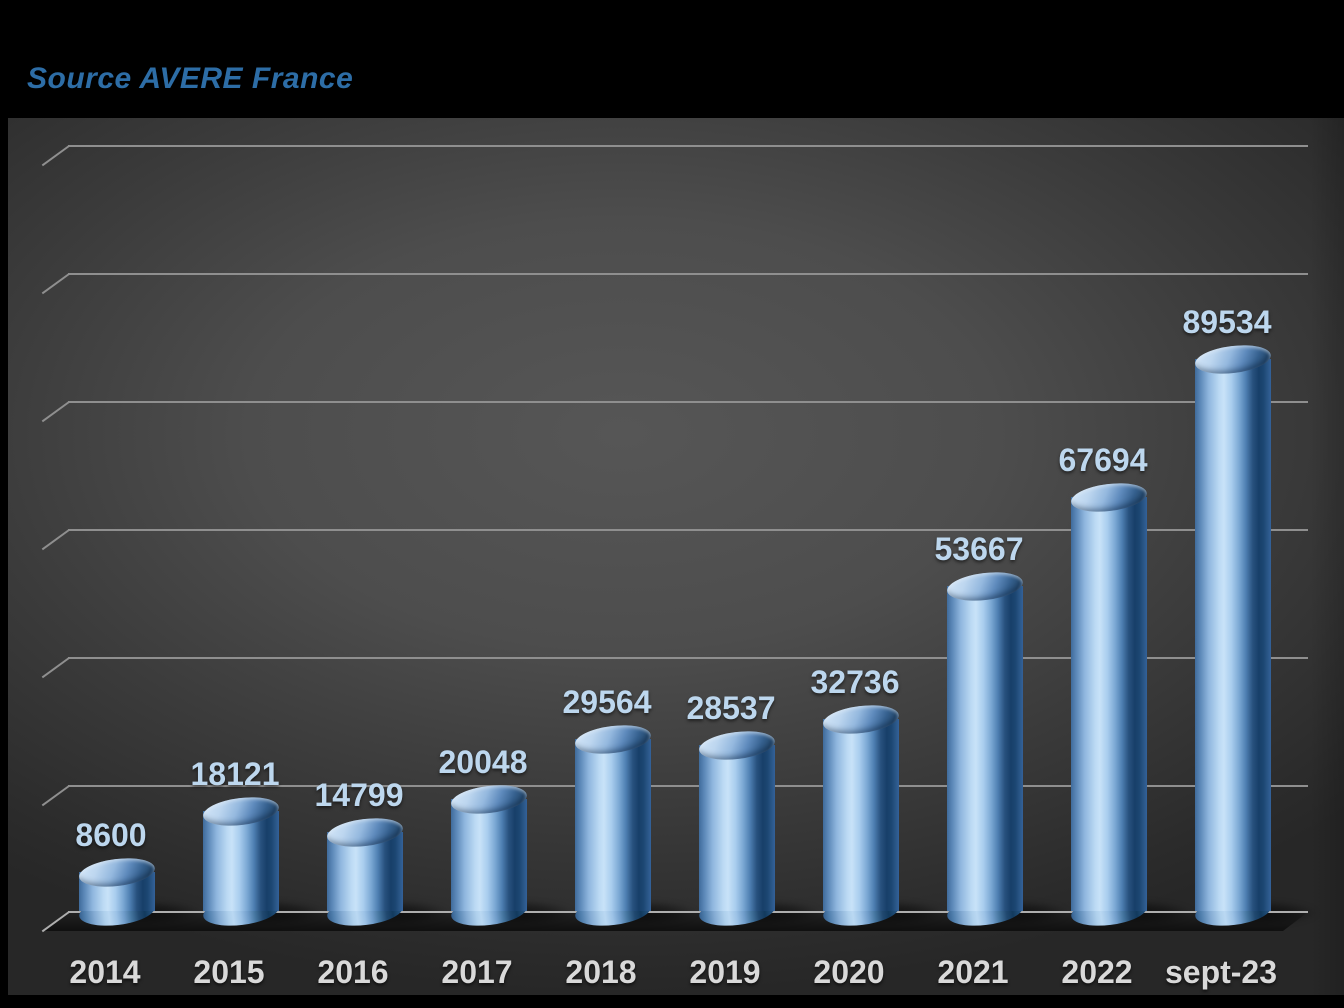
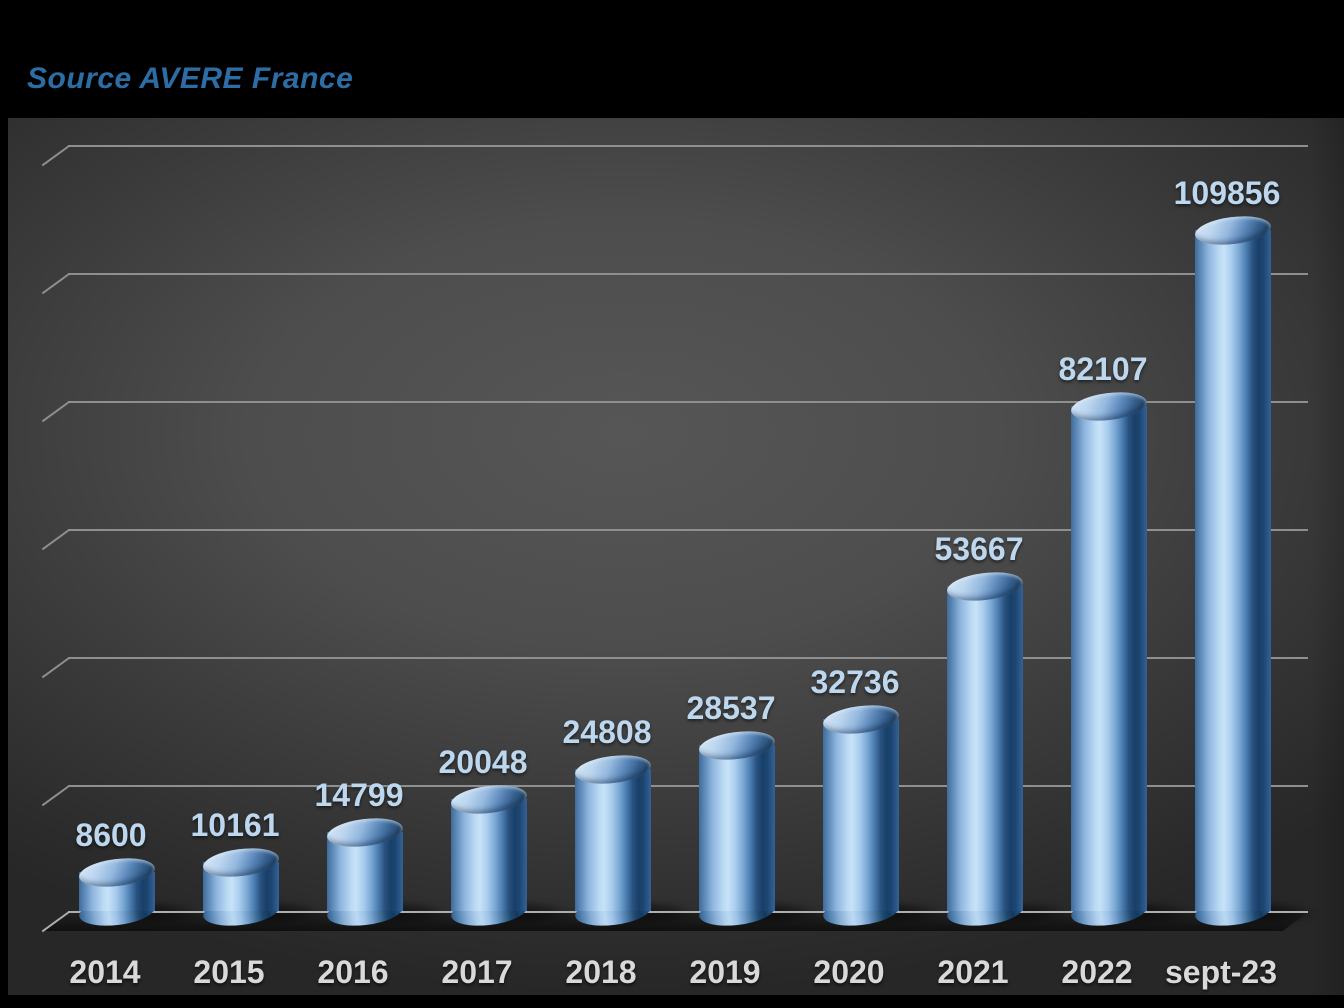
2015: 18121 -> 10161
2018: 29564 -> 24808
2022: 67694 -> 82107
sept-23: 89534 -> 109856
